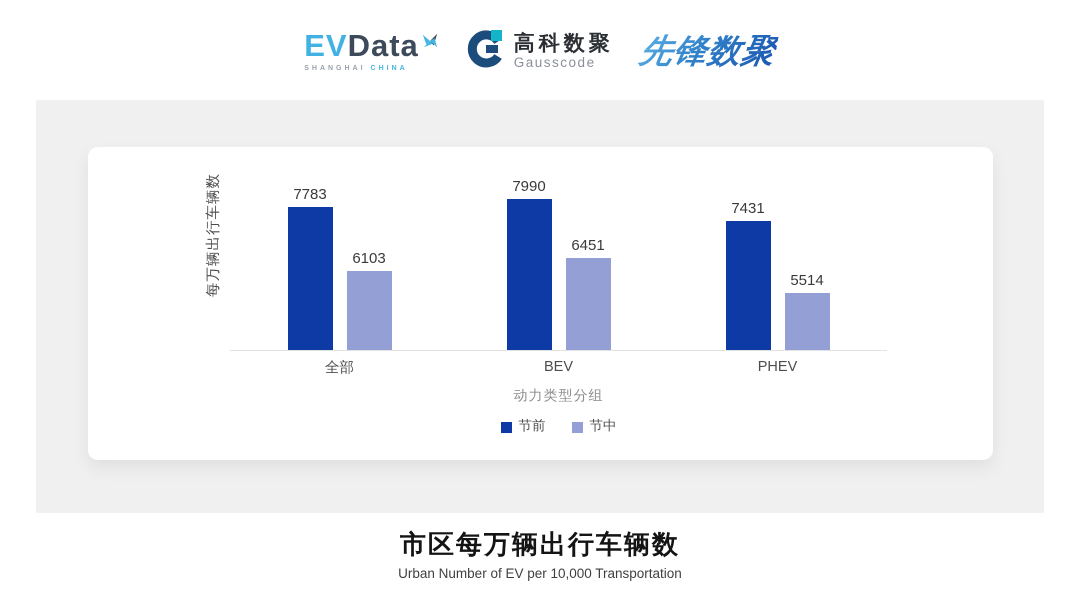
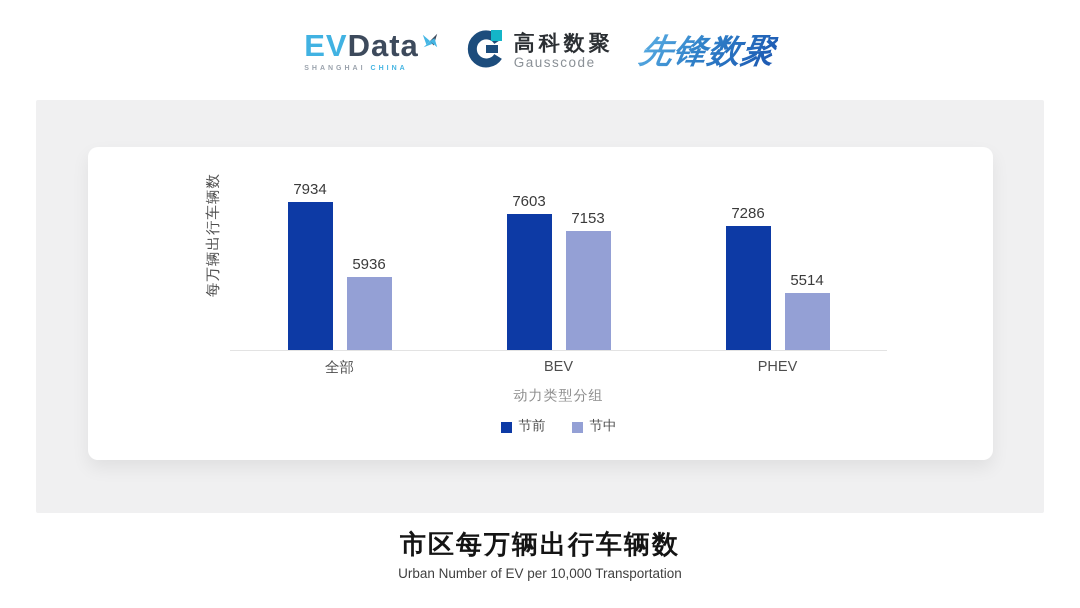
节前/全部: 7783 -> 7934
节中/全部: 6103 -> 5936
节前/BEV: 7990 -> 7603
节中/BEV: 6451 -> 7153
节前/PHEV: 7431 -> 7286
